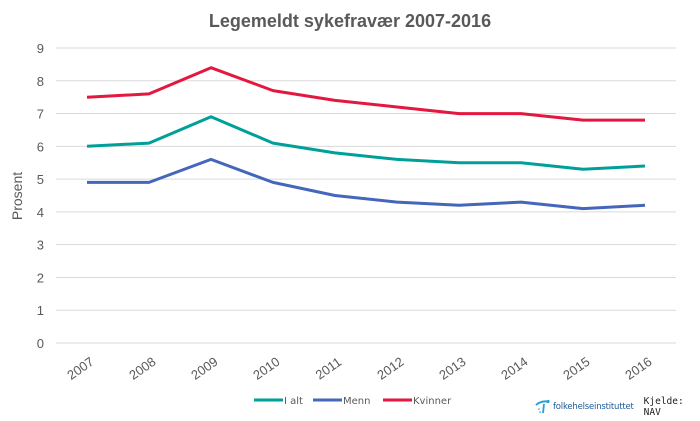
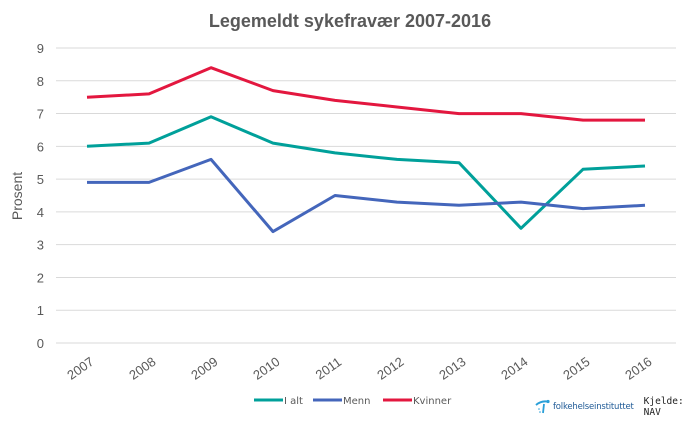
Menn/2010: 4.9 -> 3.4
I alt/2014: 5.5 -> 3.5
